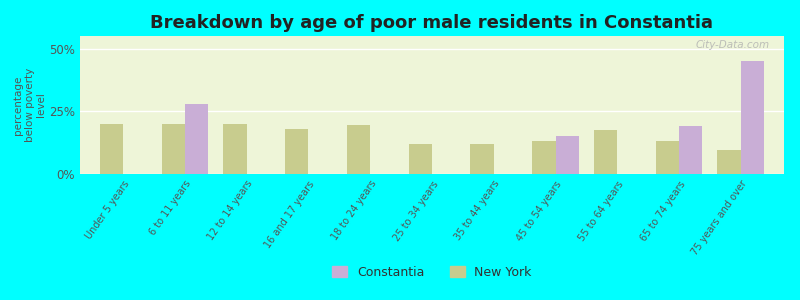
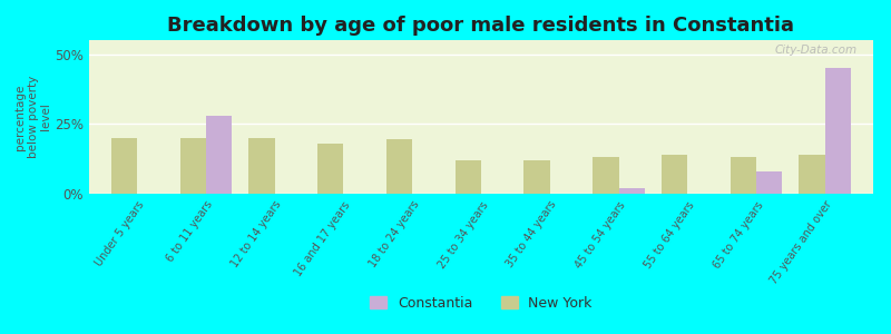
Constantia/45 to 54 years: 15% -> 2%
New York/55 to 64 years: 17.5% -> 14.0%
Constantia/65 to 74 years: 19% -> 8%
New York/75 years and over: 9.5% -> 14.0%
